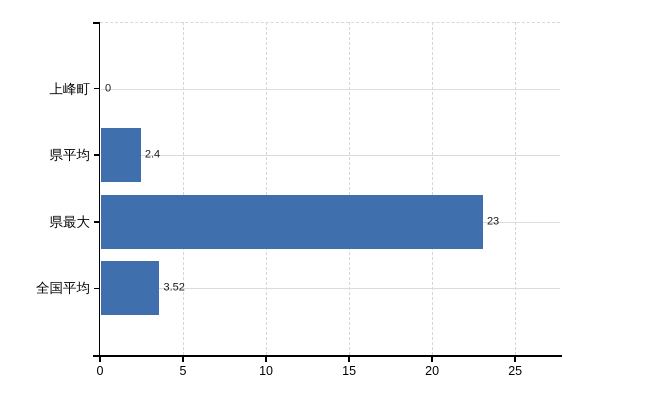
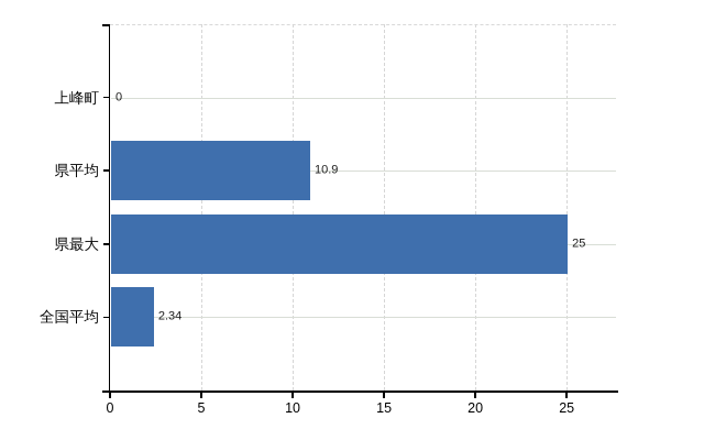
県平均: 2.4 -> 10.9
県最大: 23 -> 25
全国平均: 3.52 -> 2.34
